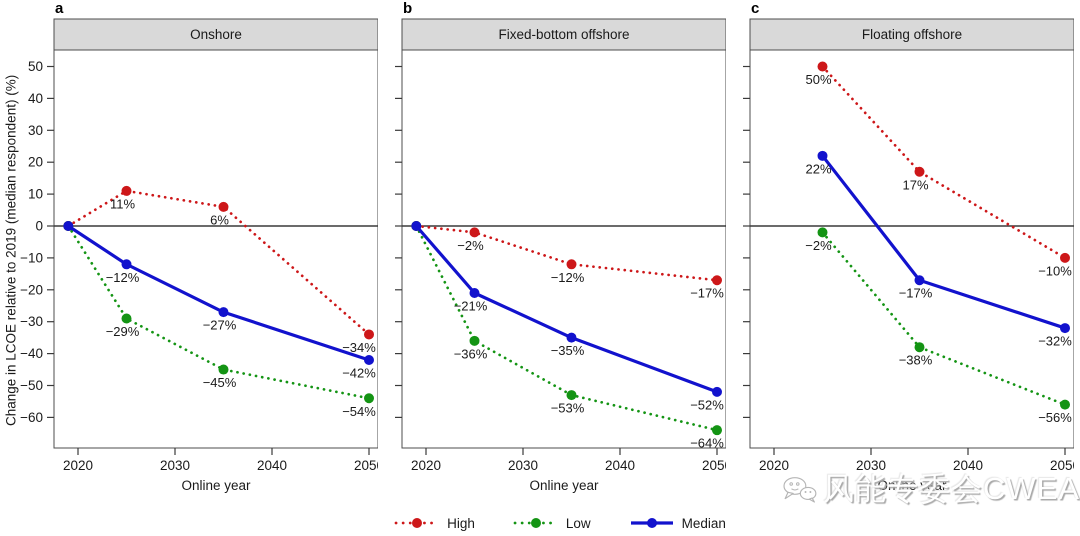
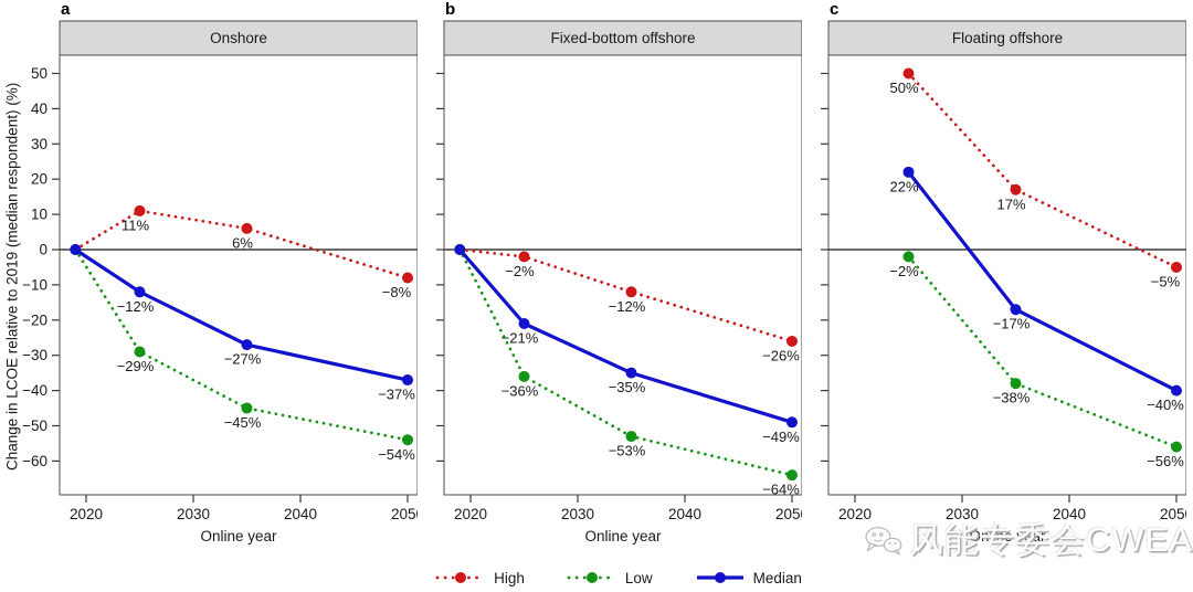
Onshore/High/2050: −34% -> −8%
Onshore/Median/2050: −42% -> −37%
Fixed-bottom offshore/High/2050: −17% -> −26%
Fixed-bottom offshore/Median/2050: −52% -> −49%
Floating offshore/High/2050: −10% -> −5%
Floating offshore/Median/2050: −32% -> −40%
